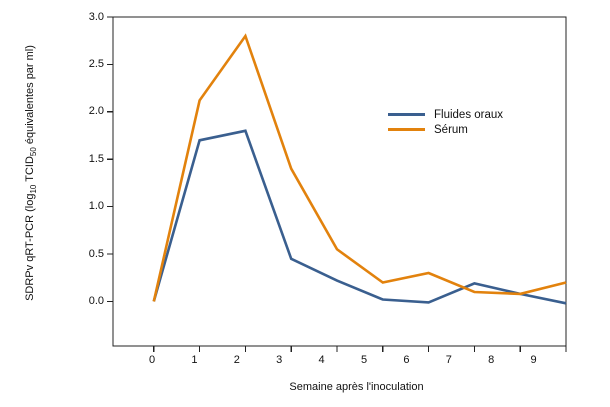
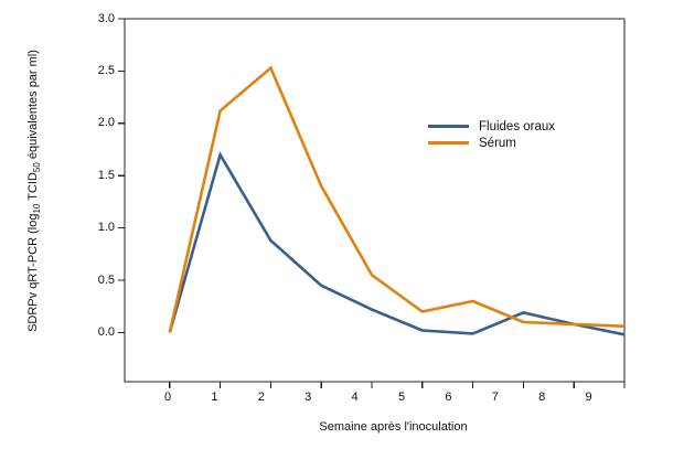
Fluides oraux/2: 1.8 -> 0.9
Sérum/2: 2.8 -> 2.5
Sérum/9: 0.2 -> 0.1
